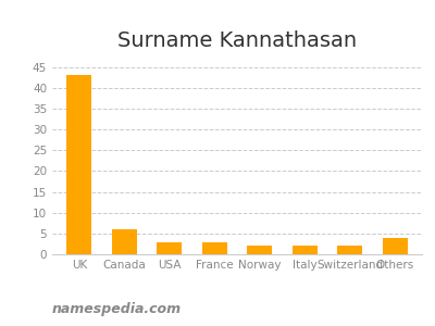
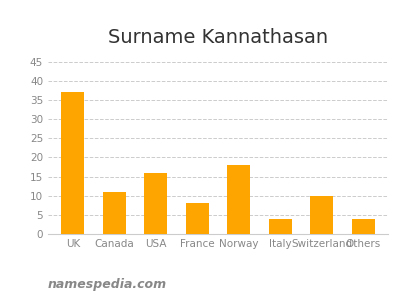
UK: 43 -> 37
Canada: 6 -> 11
USA: 3 -> 16
France: 3 -> 8
Norway: 2 -> 18
Italy: 2 -> 4
Switzerland: 2 -> 10
